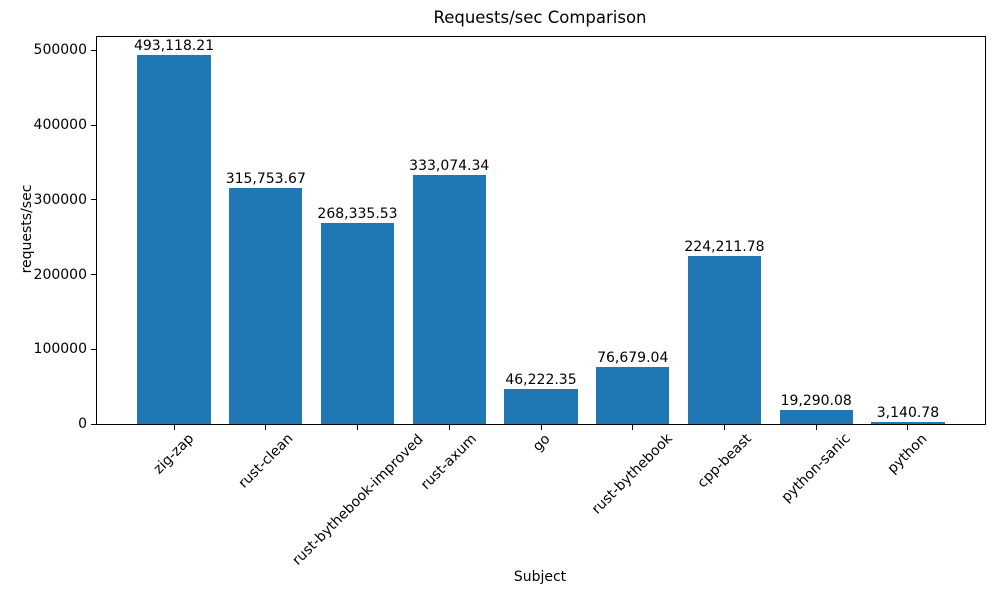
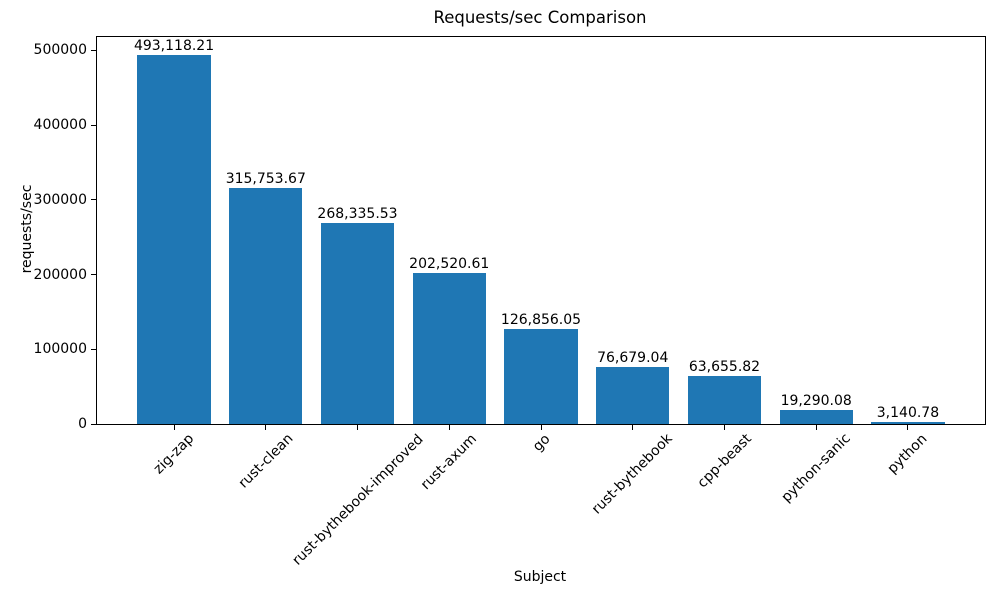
rust-axum: 333,074.34 -> 202,520.61
go: 46,222.35 -> 126,856.05
cpp-beast: 224,211.78 -> 63,655.82
